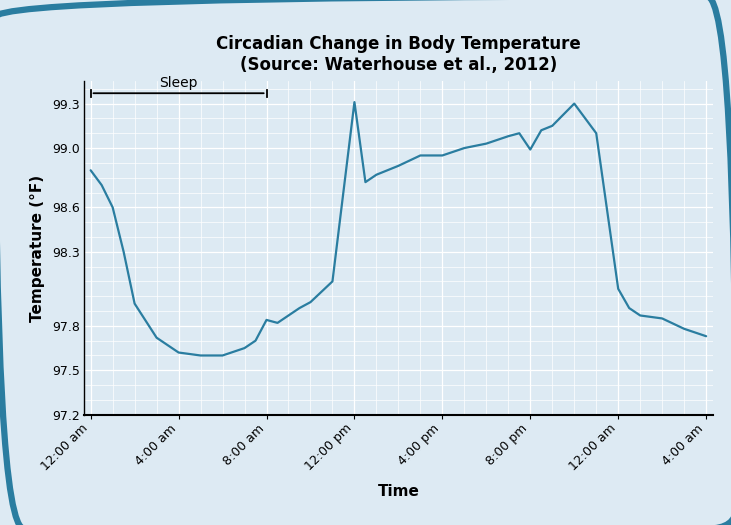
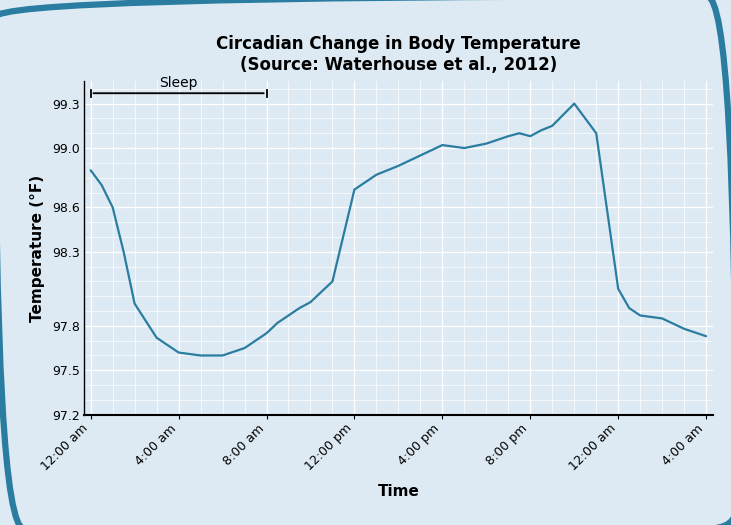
8:00 am: 97.84 -> 97.75
12:00 pm: 99.31 -> 98.72
4:00 pm: 98.95 -> 99.02
8:00 pm: 98.99 -> 99.08
